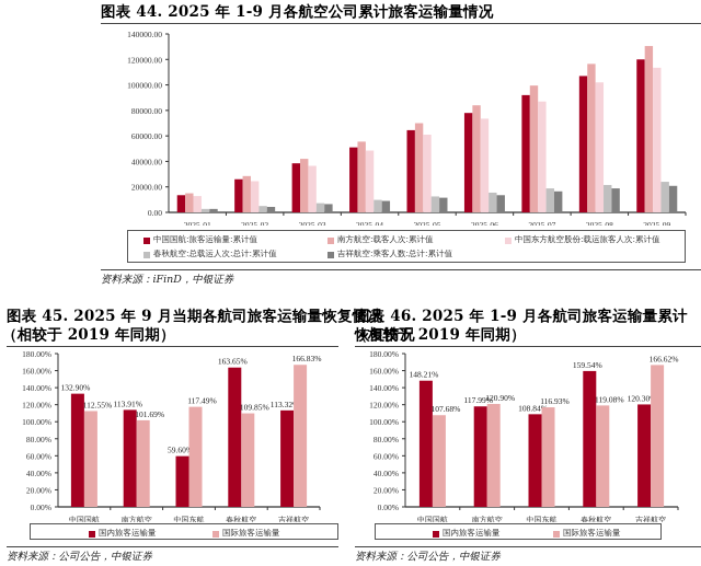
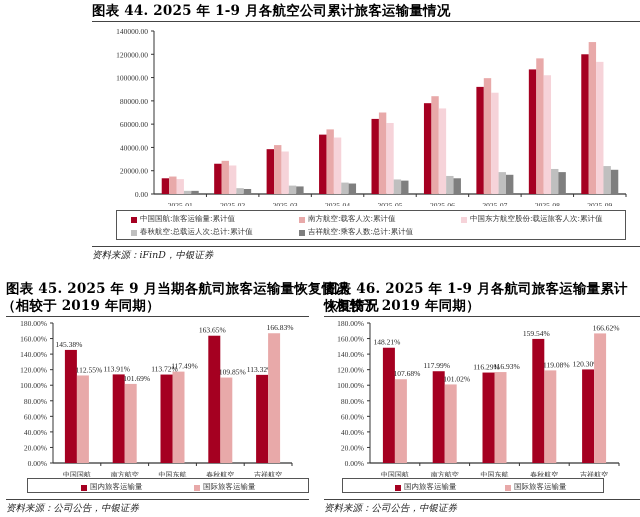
图表 45. 2025 年 9 月当期各航司旅客运输量恢复情况/国内旅客运输量/中国国航: 132.90% -> 145.38%
图表 45. 2025 年 9 月当期各航司旅客运输量恢复情况/国内旅客运输量/中国东航: 59.60% -> 113.72%
图表 46. 2025 年 1-9 月各航司旅客运输量累计恢复情况/国际旅客运输量/南方航空: 120.90% -> 101.02%
图表 46. 2025 年 1-9 月各航司旅客运输量累计恢复情况/国内旅客运输量/中国东航: 108.84% -> 116.29%
